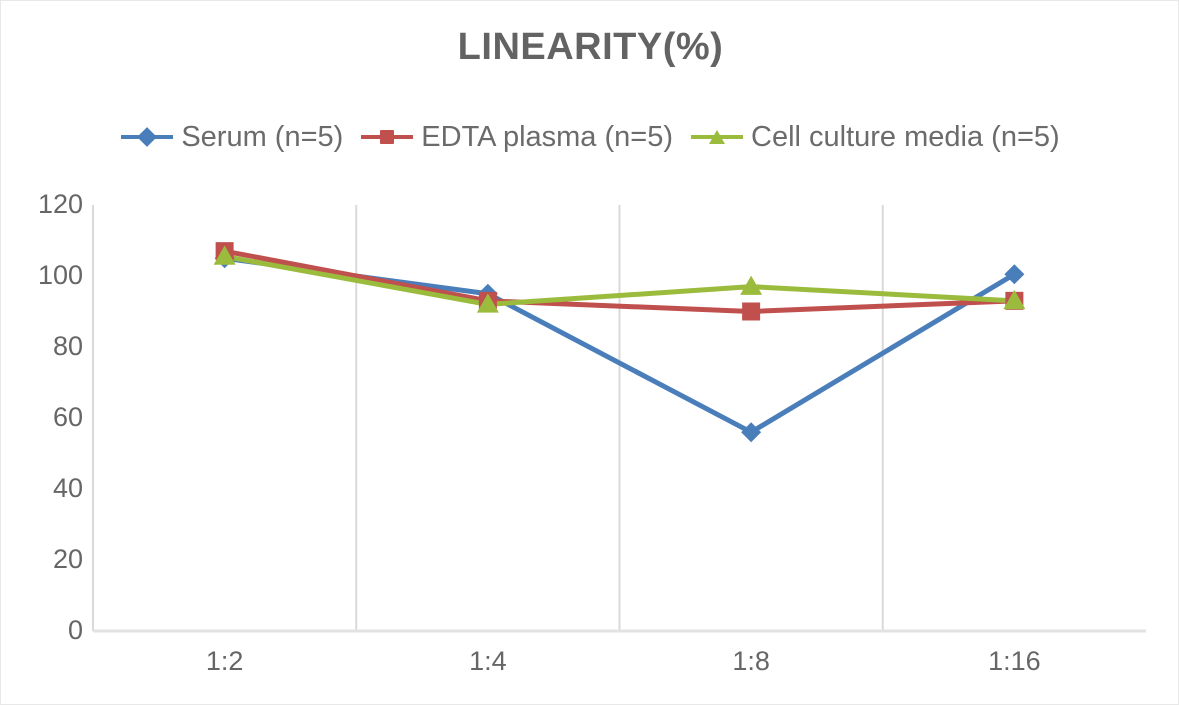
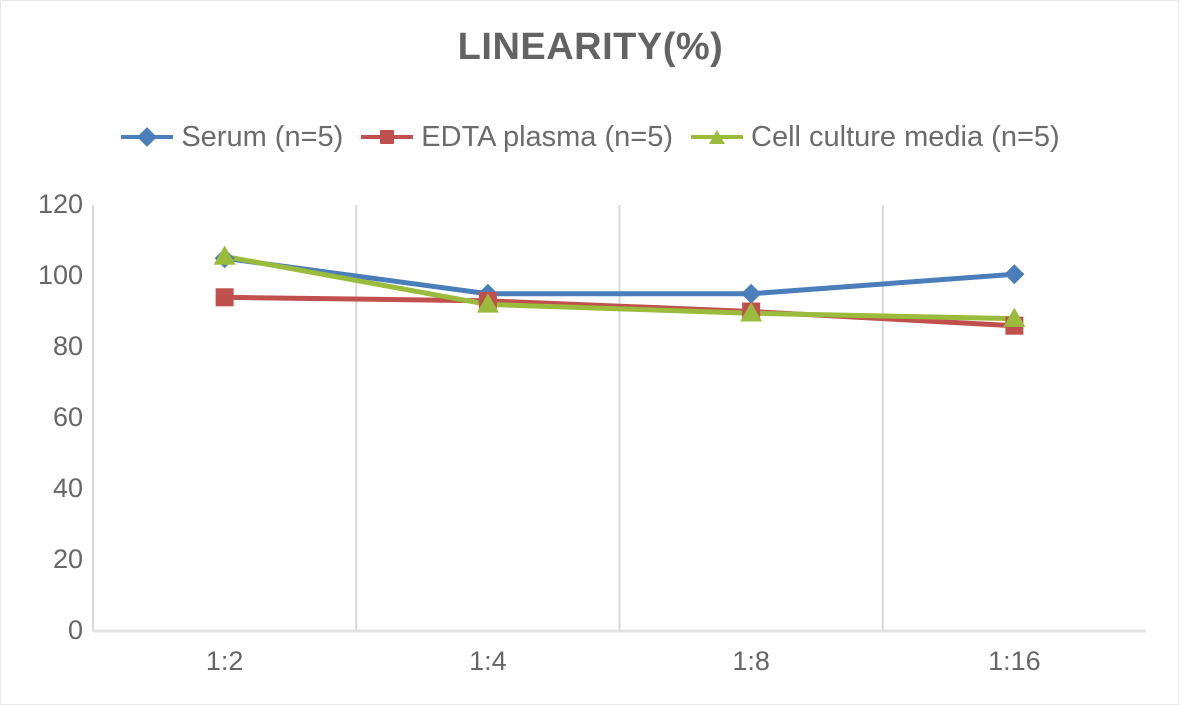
EDTA plasma (n=5)/1:2: 107 -> 94
Serum (n=5)/1:8: 56 -> 95
Cell culture media (n=5)/1:8: 97 -> 90
EDTA plasma (n=5)/1:16: 93 -> 86
Cell culture media (n=5)/1:16: 93 -> 88
